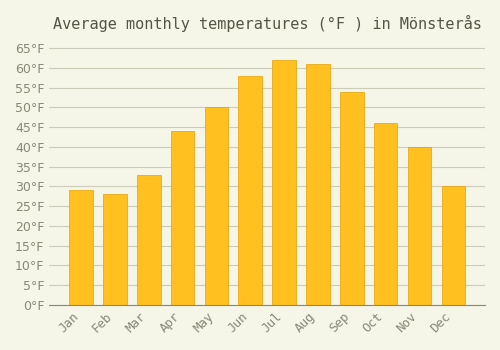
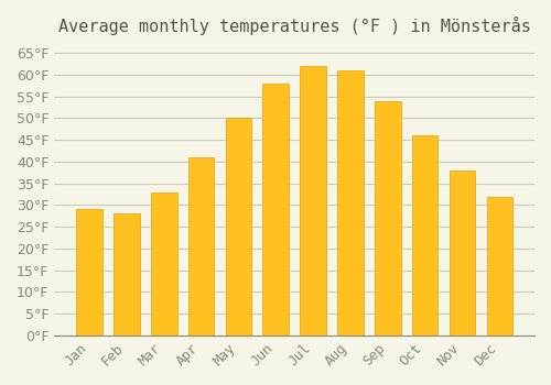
Apr: 44°F -> 41°F
Nov: 40°F -> 38°F
Dec: 30°F -> 32°F
